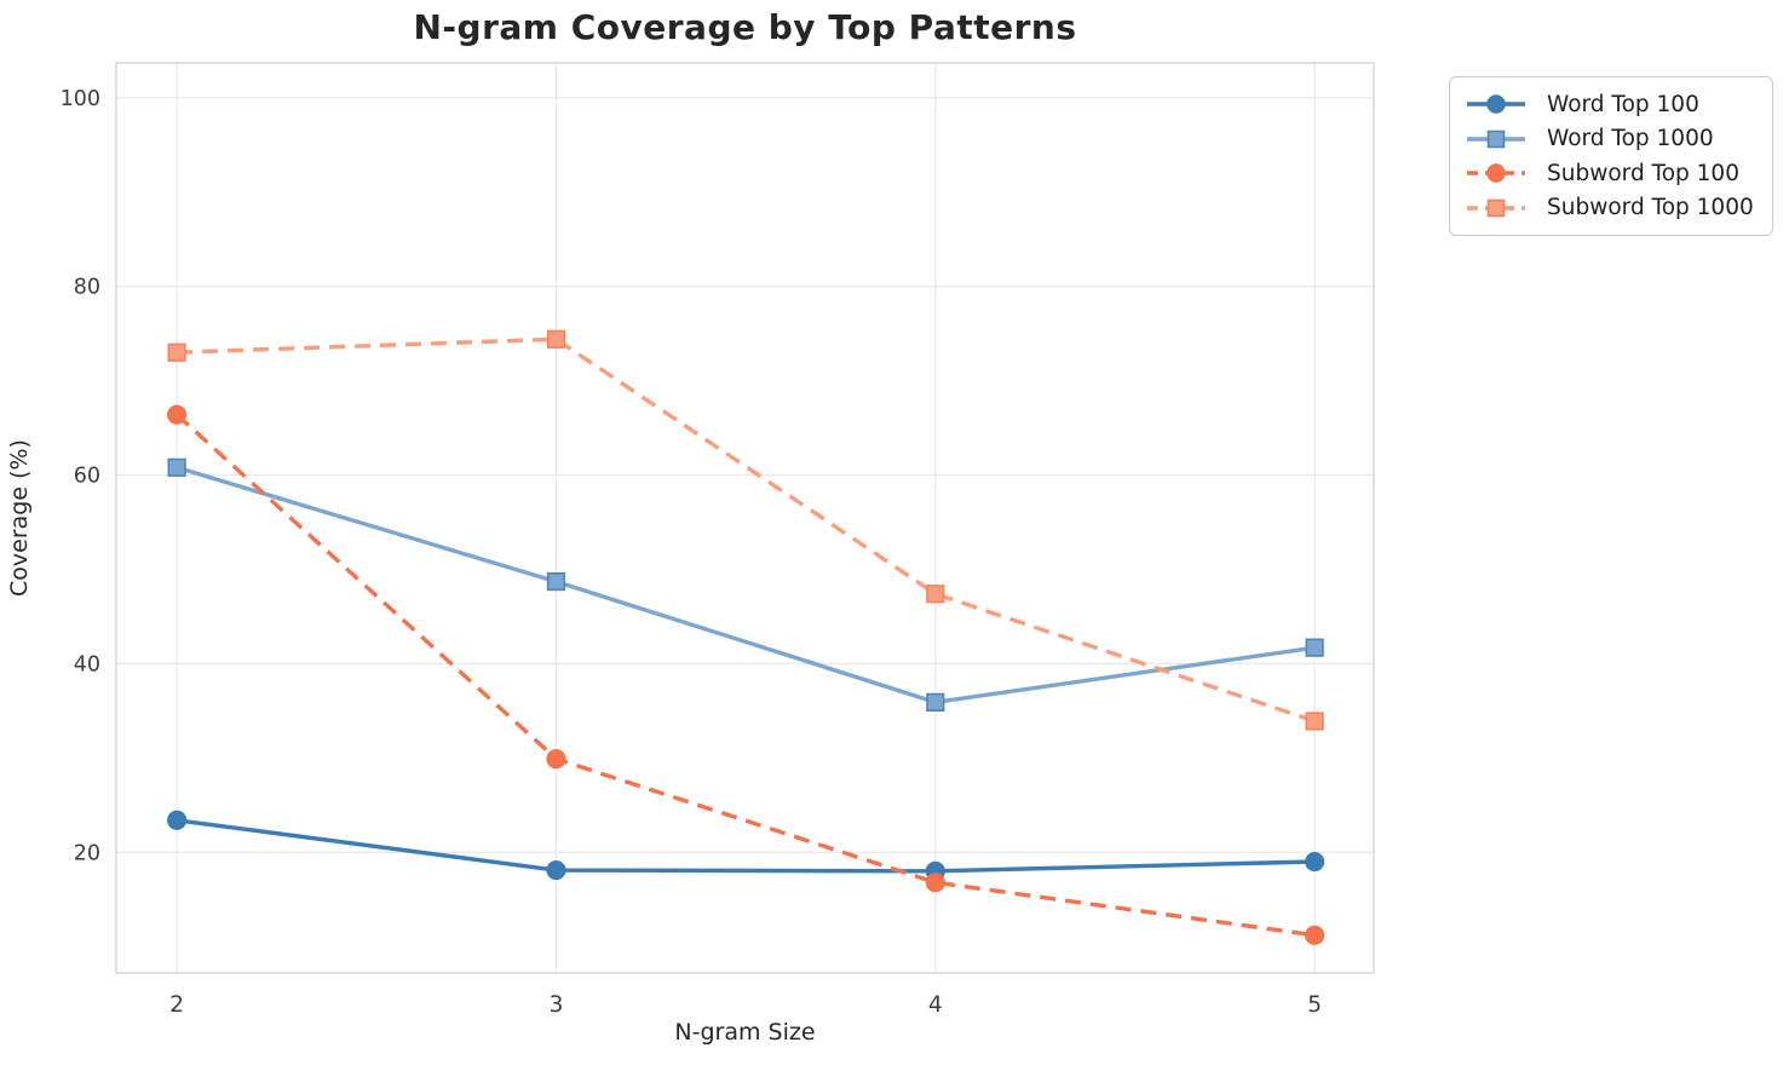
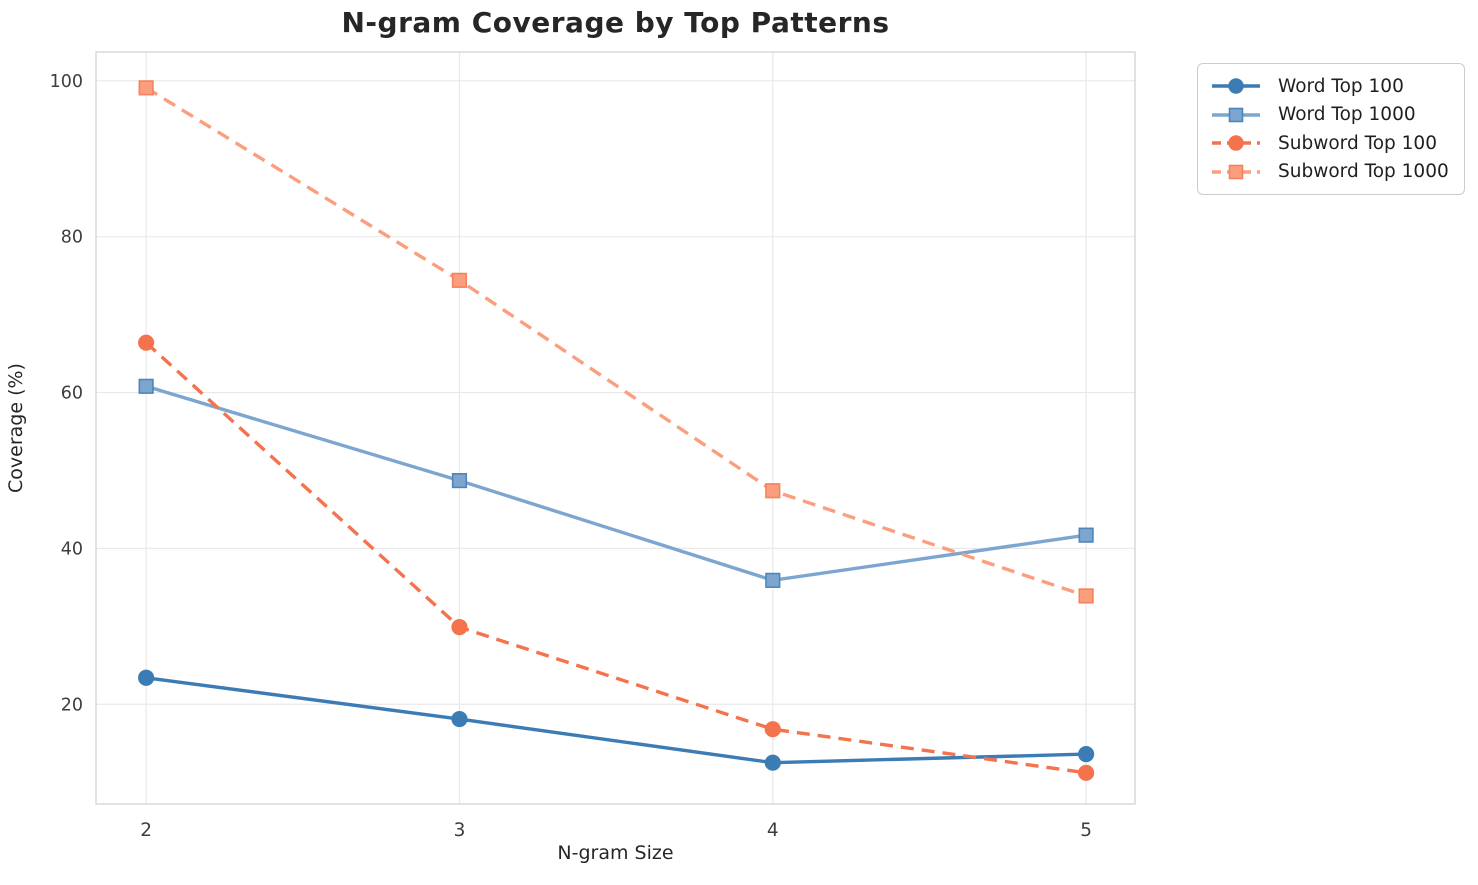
Subword Top 1000/2: 73 -> 99
Word Top 100/4: 18 -> 12
Word Top 100/5: 19 -> 14
